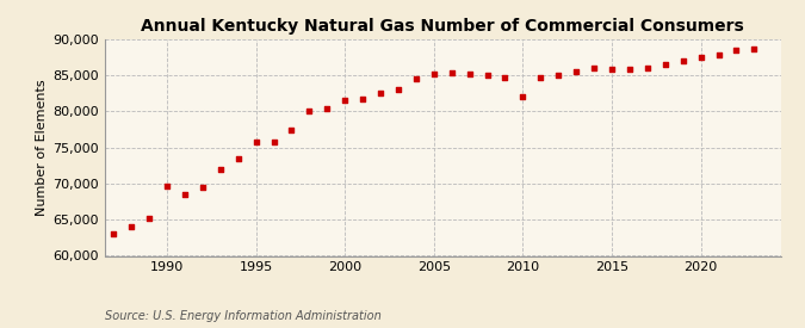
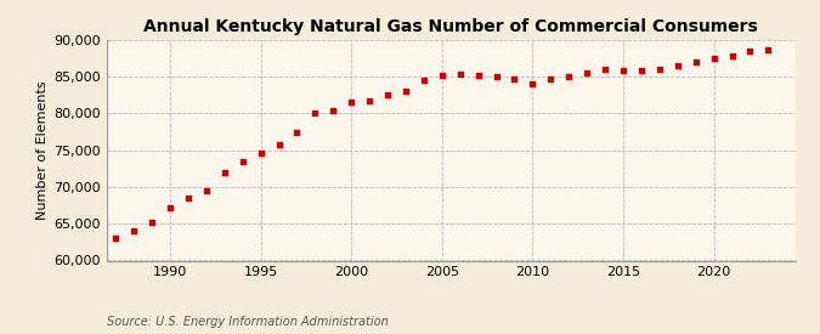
1990: 69,600 -> 67,200
1995: 75,800 -> 74,700
2010: 82,000 -> 84,000
